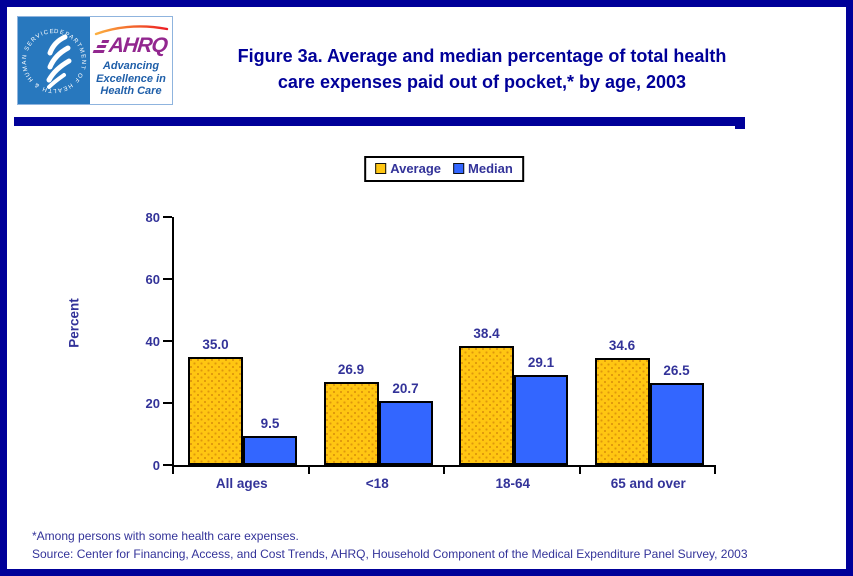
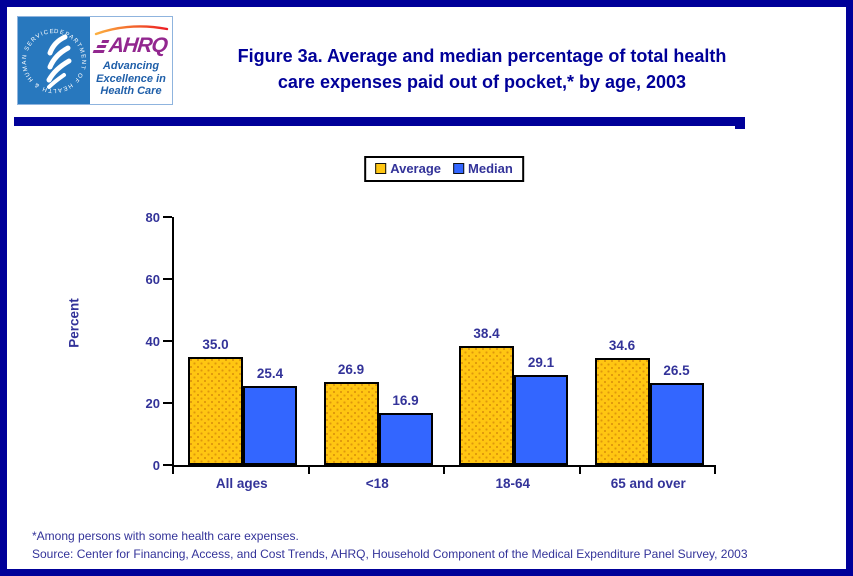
Median/All ages: 9.5 -> 25.4
Median/<18: 20.7 -> 16.9
